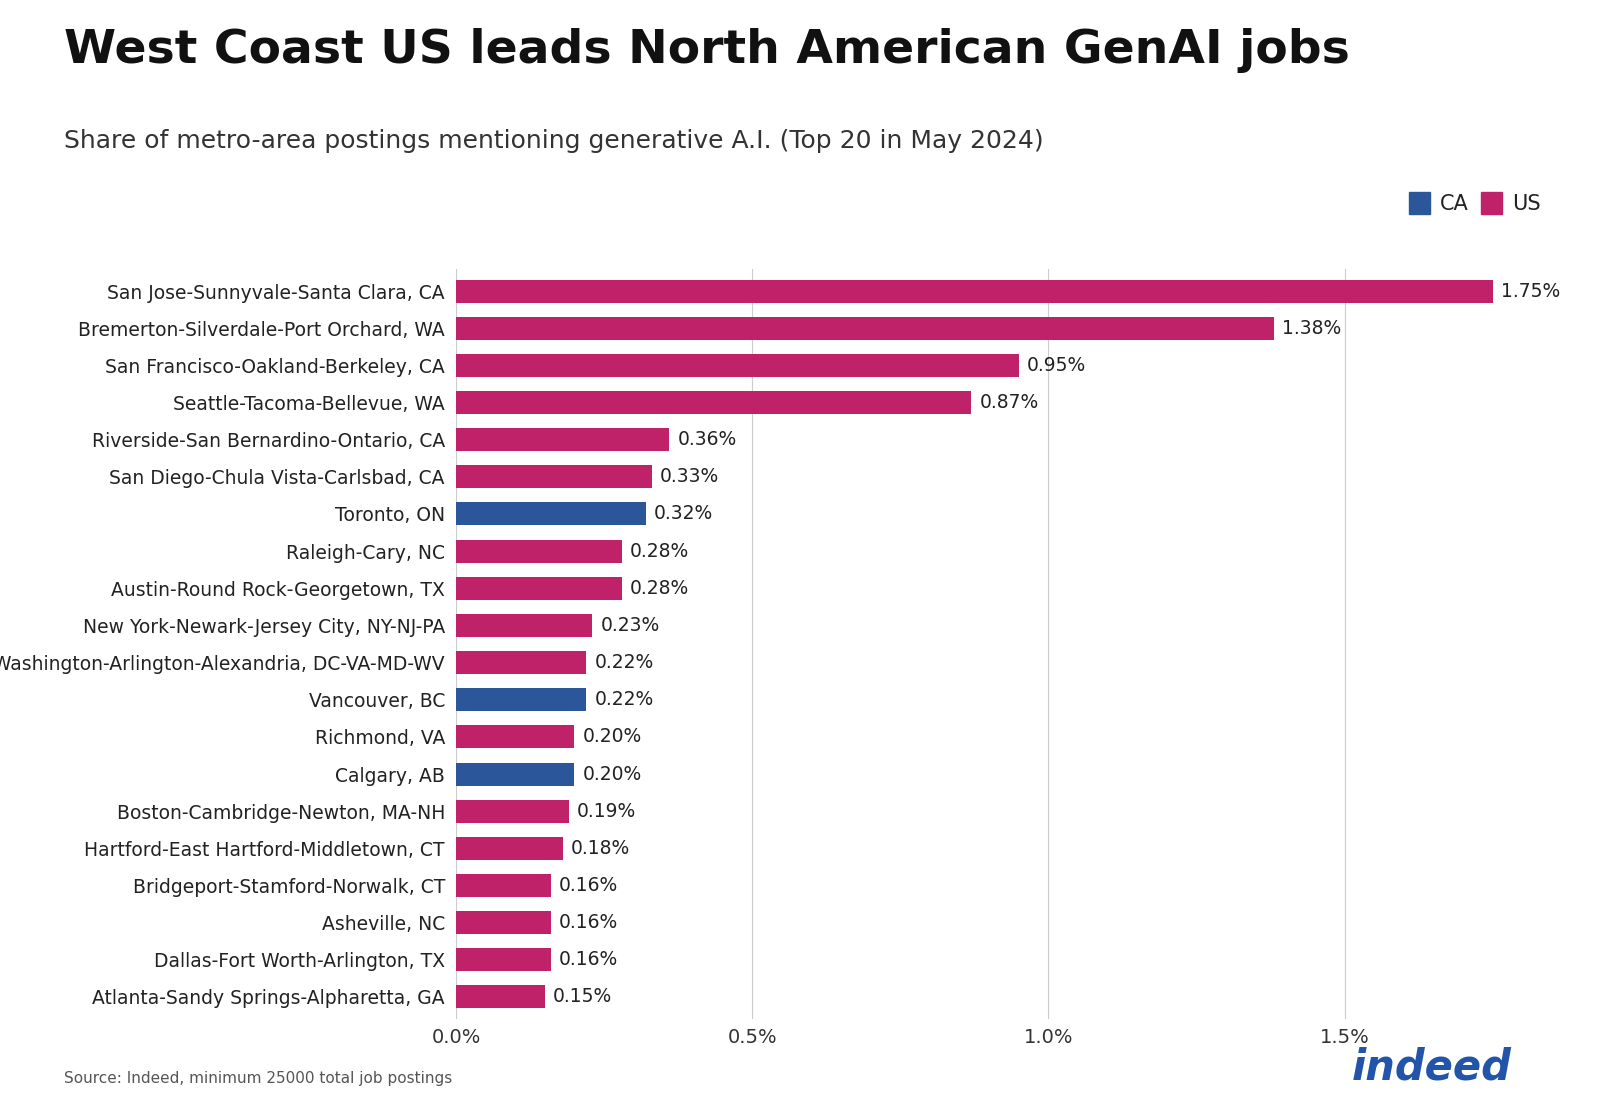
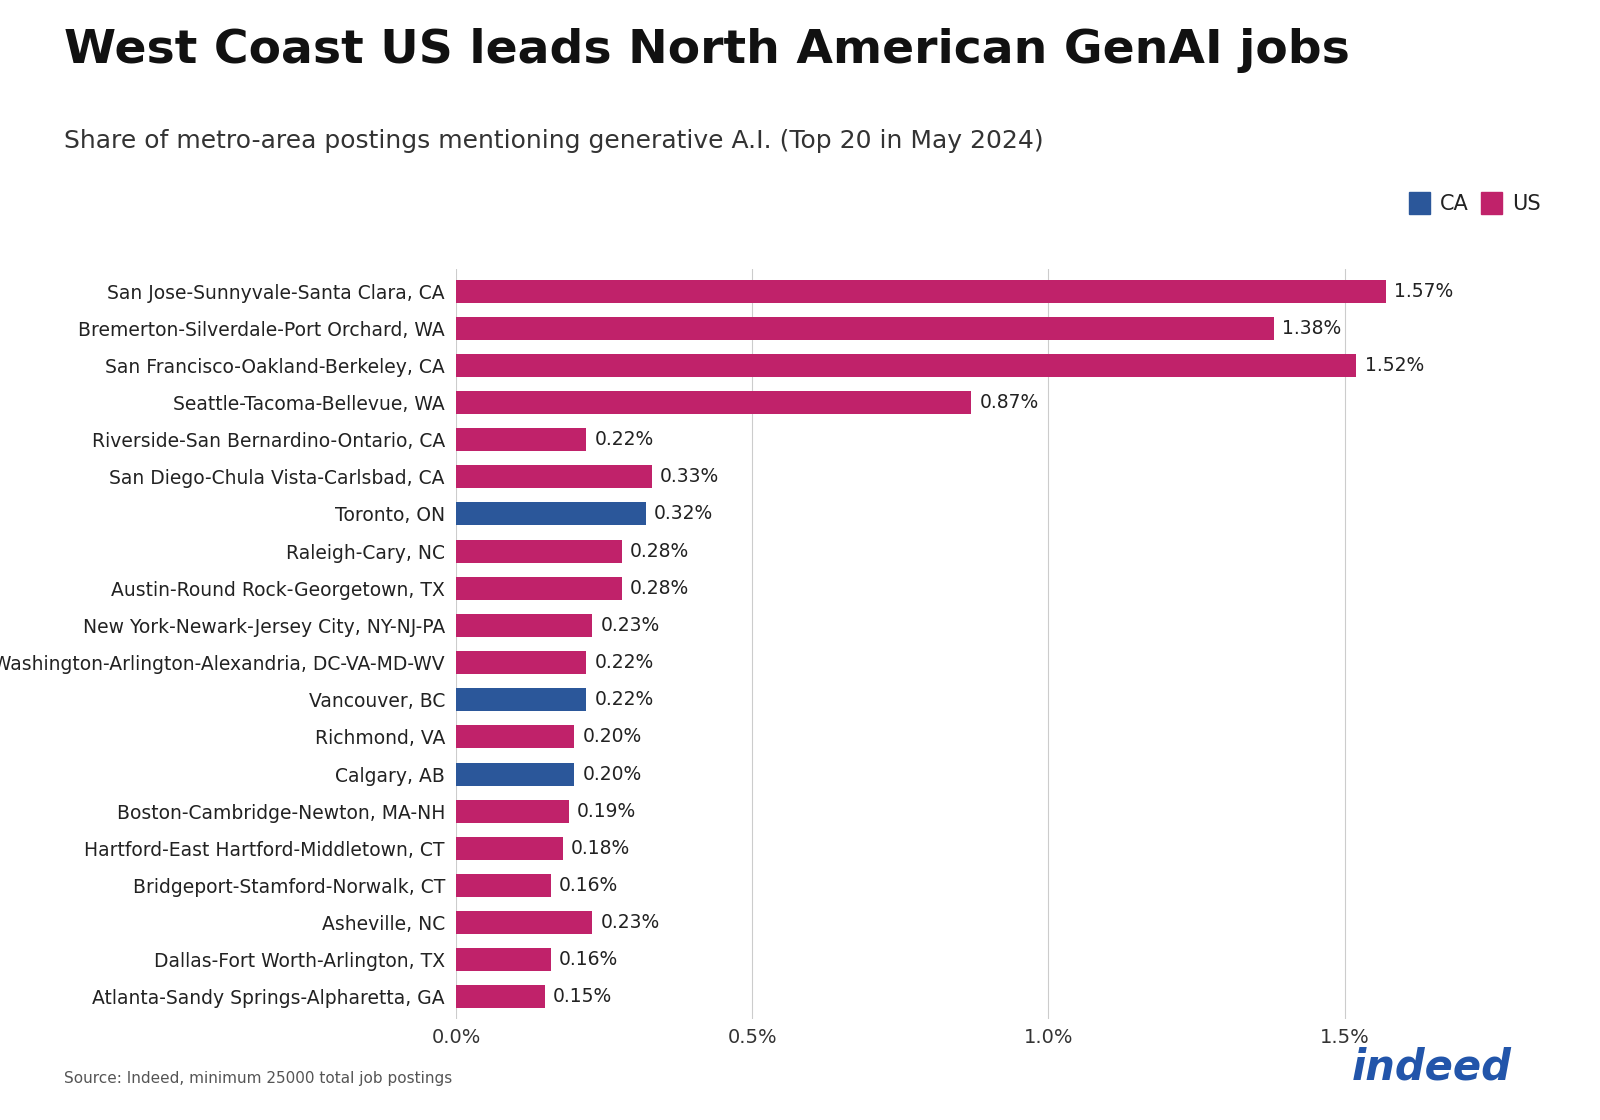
San Jose-Sunnyvale-Santa Clara, CA: 1.75% -> 1.57%
San Francisco-Oakland-Berkeley, CA: 0.95% -> 1.52%
Riverside-San Bernardino-Ontario, CA: 0.36% -> 0.22%
Asheville, NC: 0.16% -> 0.23%
